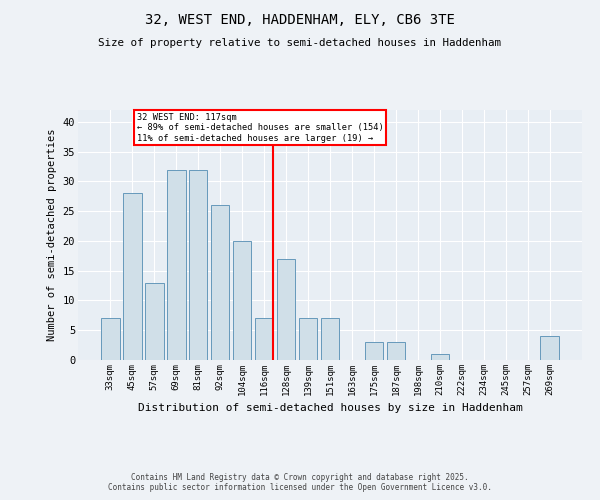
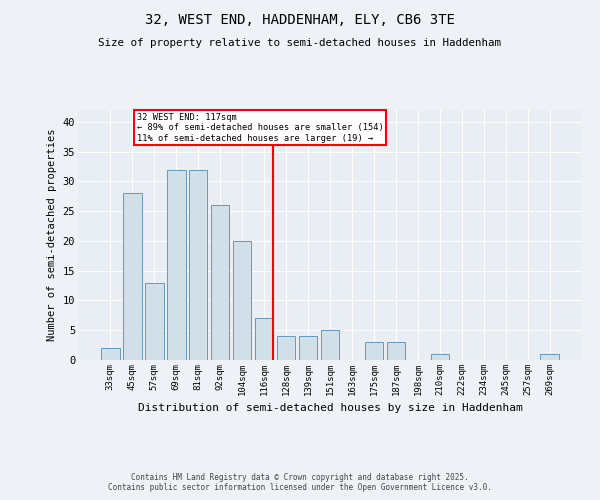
33sqm: 7 -> 2
128sqm: 17 -> 4
139sqm: 7 -> 4
151sqm: 7 -> 5
269sqm: 4 -> 1
